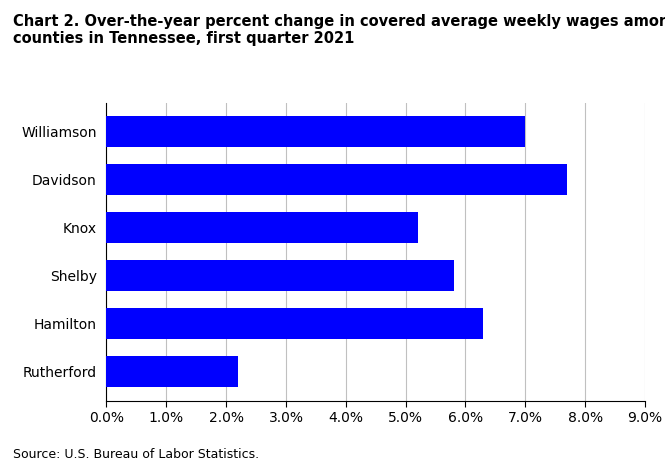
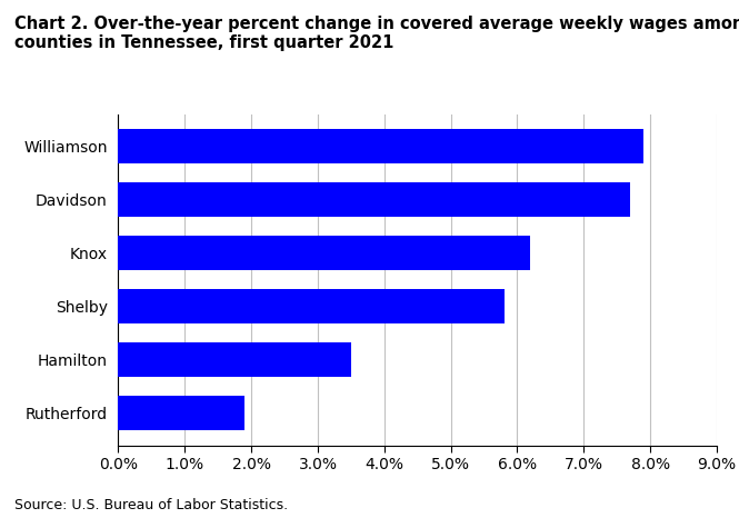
Williamson: 7.0% -> 7.9%
Knox: 5.2% -> 6.2%
Hamilton: 6.3% -> 3.5%
Rutherford: 2.2% -> 1.9%
